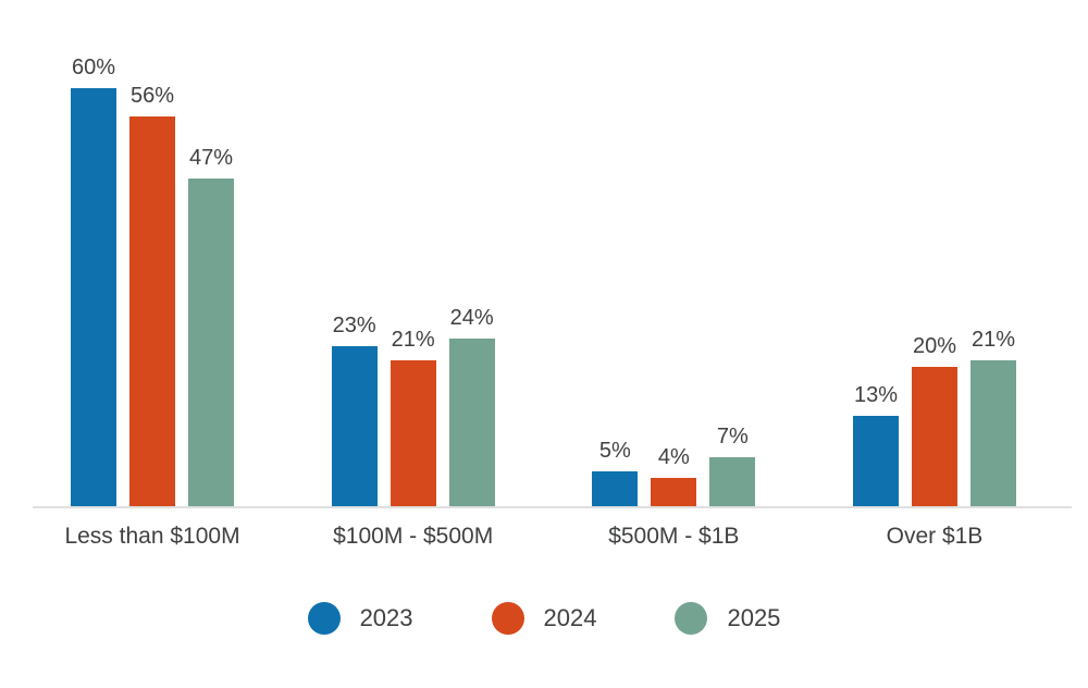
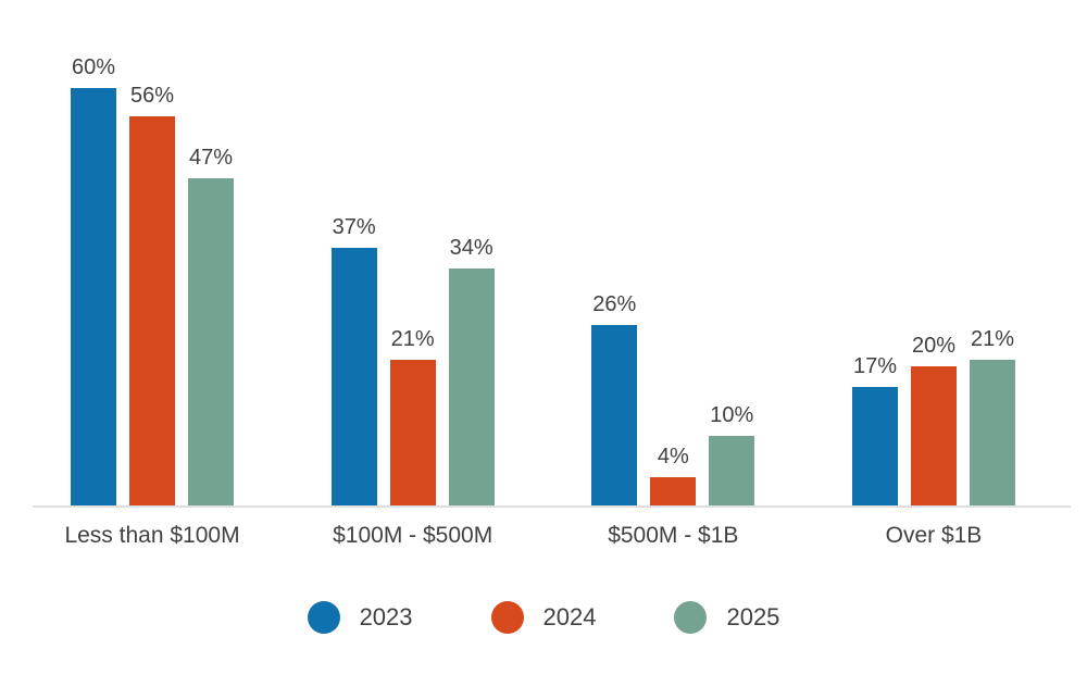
2023/$100M - $500M: 23% -> 37%
2025/$100M - $500M: 24% -> 34%
2023/$500M - $1B: 5% -> 26%
2025/$500M - $1B: 7% -> 10%
2023/Over $1B: 13% -> 17%
